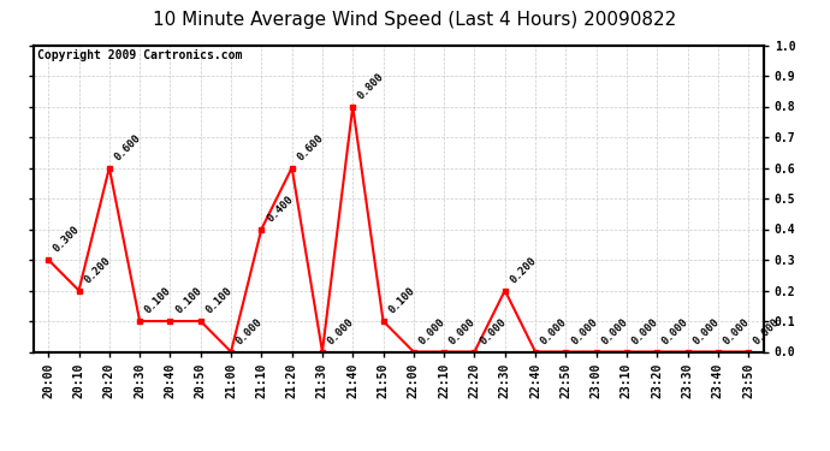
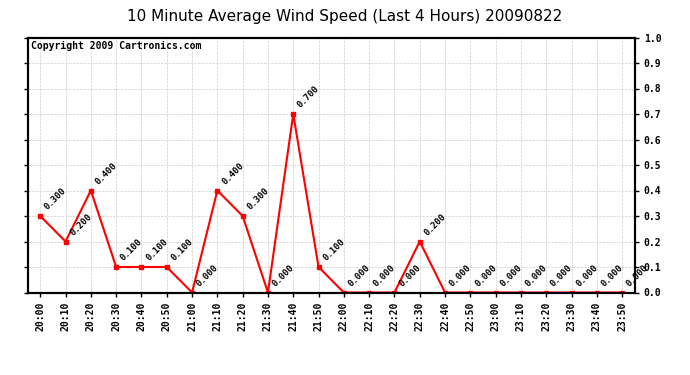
20:20: 0.600 -> 0.400
21:20: 0.600 -> 0.300
21:40: 0.800 -> 0.700
